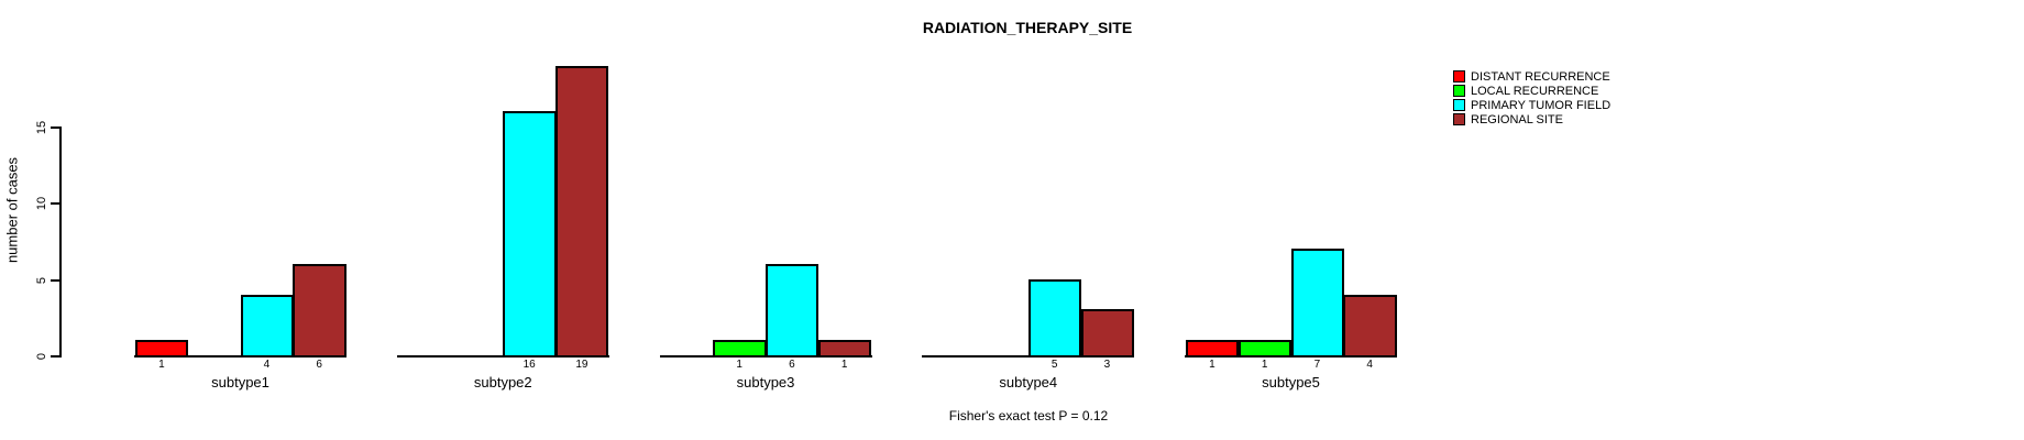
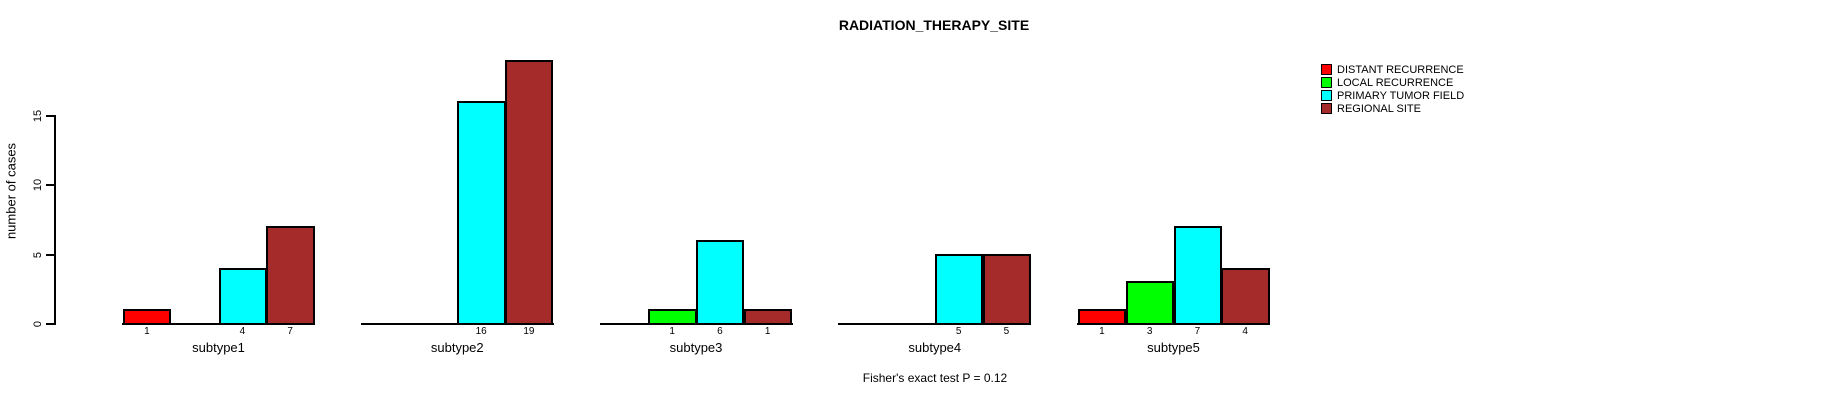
REGIONAL SITE/subtype1: 6 -> 7
REGIONAL SITE/subtype4: 3 -> 5
LOCAL RECURRENCE/subtype5: 1 -> 3
